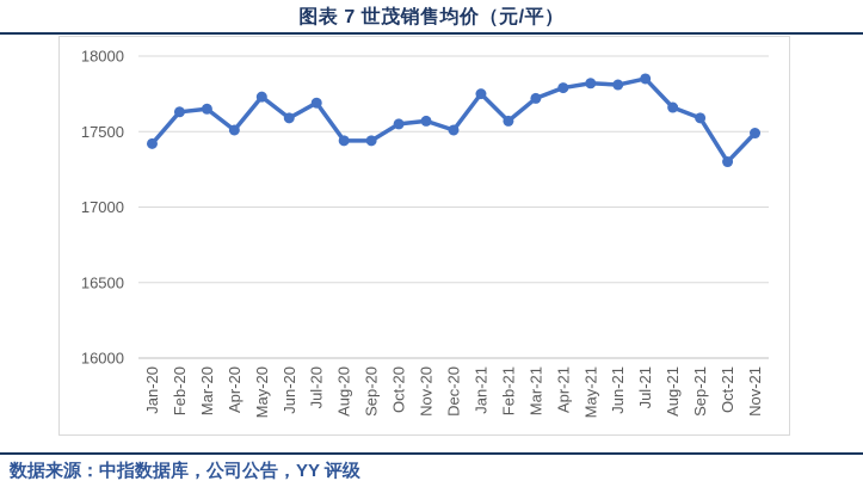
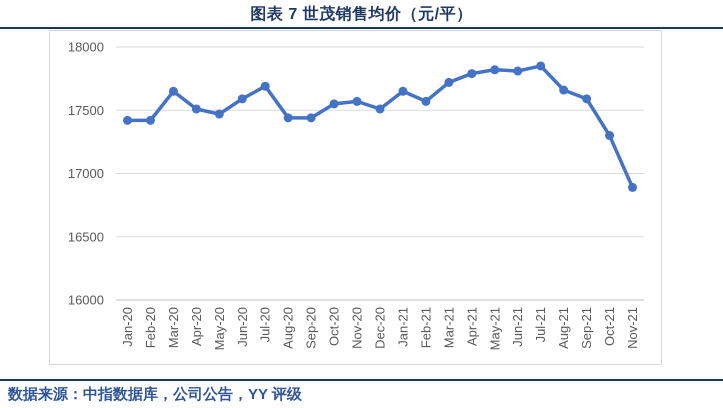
Feb-20: 17630 -> 17420
May-20: 17730 -> 17470
Jan-21: 17750 -> 17650
Nov-21: 17490 -> 16890
